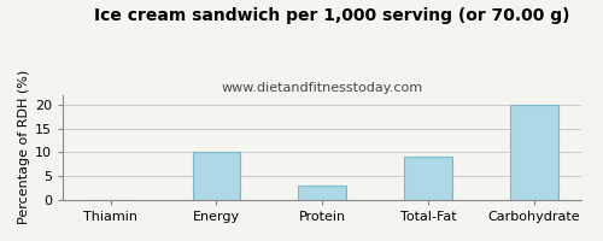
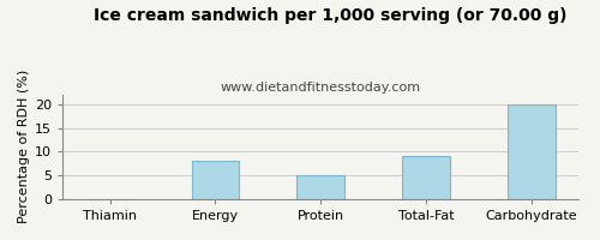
Energy: 10 -> 8
Protein: 3 -> 5
